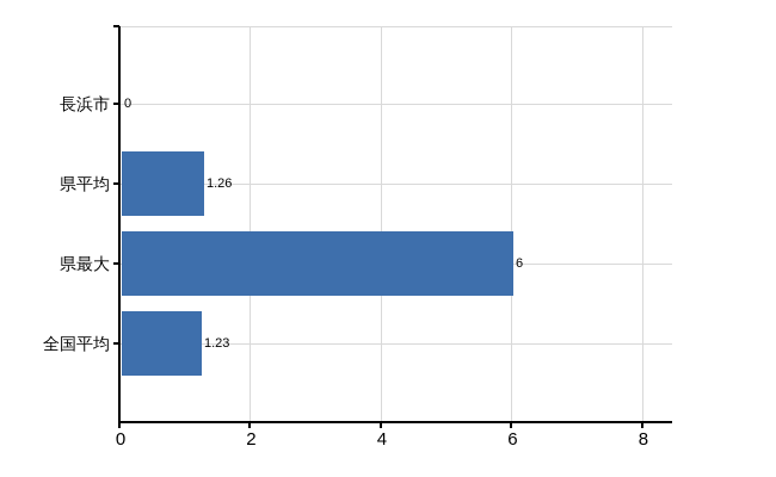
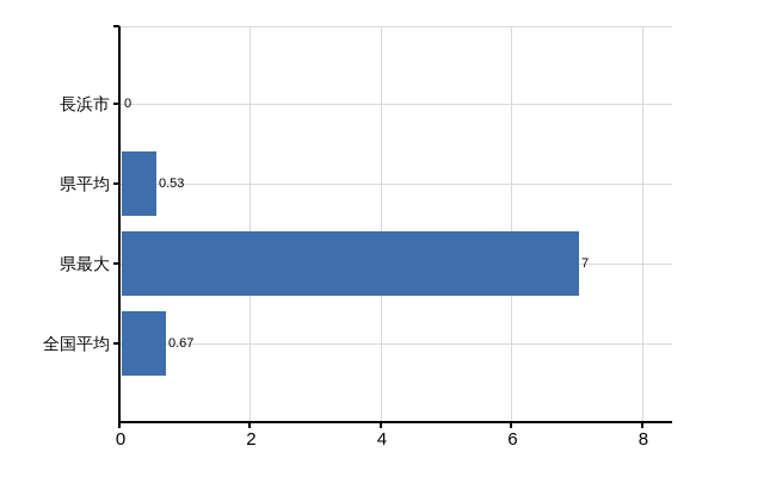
県平均: 1.26 -> 0.53
県最大: 6 -> 7
全国平均: 1.23 -> 0.67
